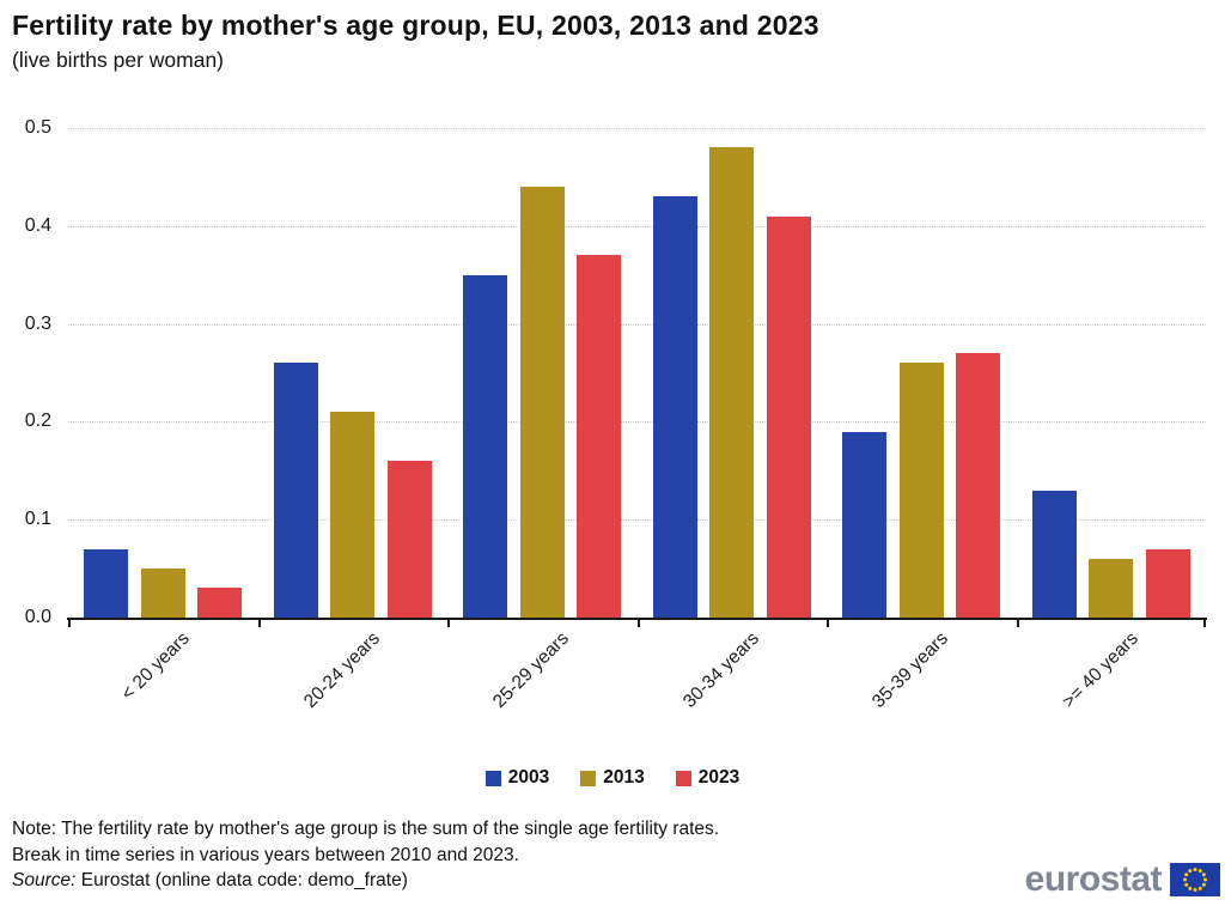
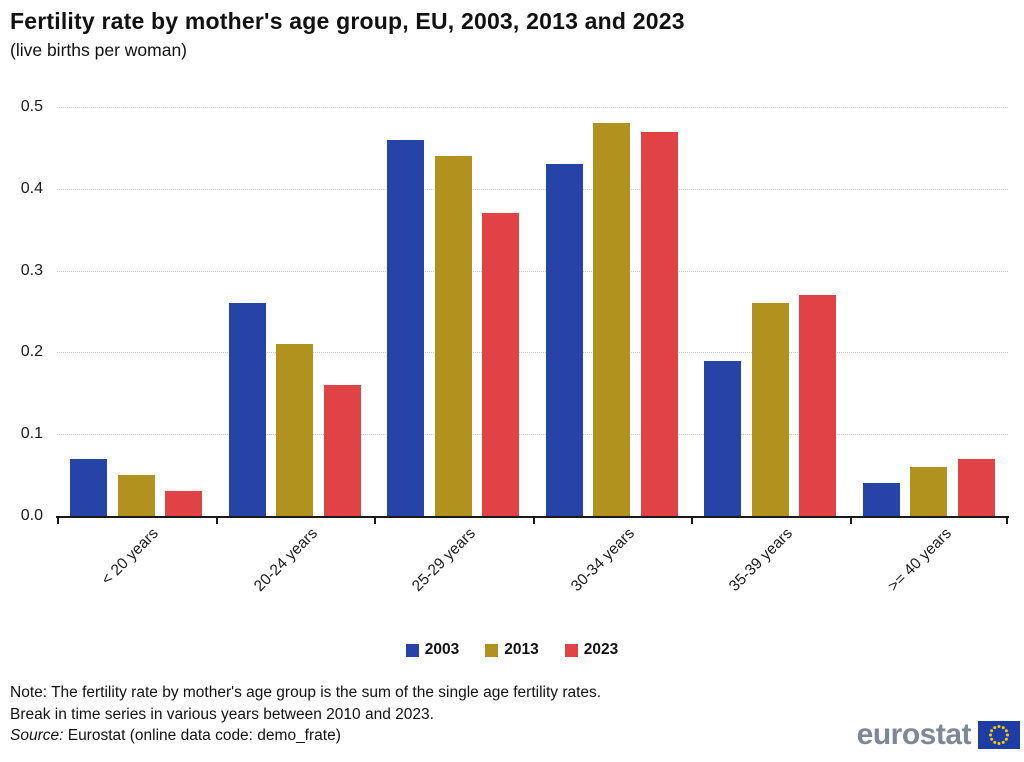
2003/25-29 years: 0.35 -> 0.46
2023/30-34 years: 0.41 -> 0.47
2003/>= 40 years: 0.13 -> 0.04
